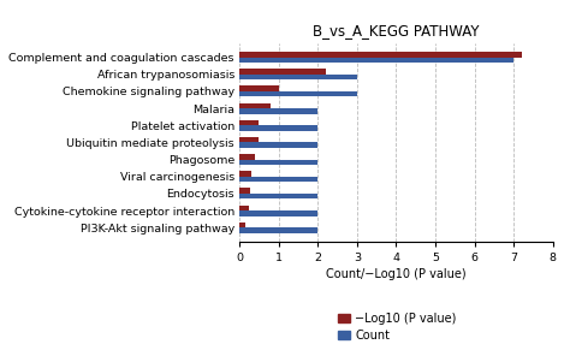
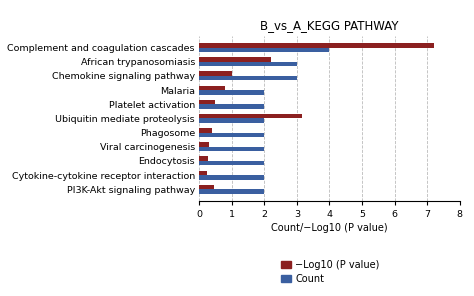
Count/Complement and coagulation cascades: 7 -> 4
−Log10 (P value)/Ubiquitin mediate proteolysis: 0.50 -> 3.15
−Log10 (P value)/PI3K-Akt signaling pathway: 0.15 -> 0.45
